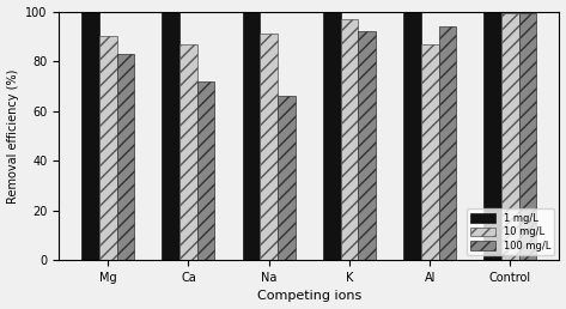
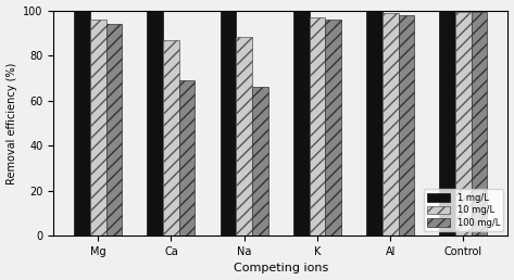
10 mg/L/Mg: 90.0 -> 96.0
100 mg/L/Mg: 83.0 -> 94.0
100 mg/L/Ca: 72.0 -> 69.0
10 mg/L/Na: 91.0 -> 88.0
100 mg/L/K: 92.0 -> 96.0
10 mg/L/Al: 87.0 -> 99.0
100 mg/L/Al: 94.0 -> 98.0
